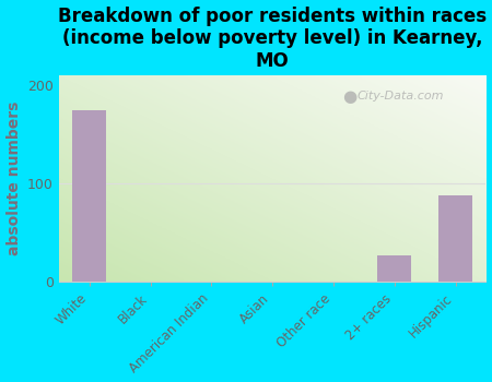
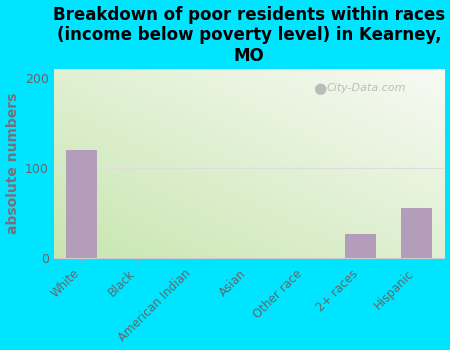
White: 175 -> 120
Hispanic: 88 -> 56
